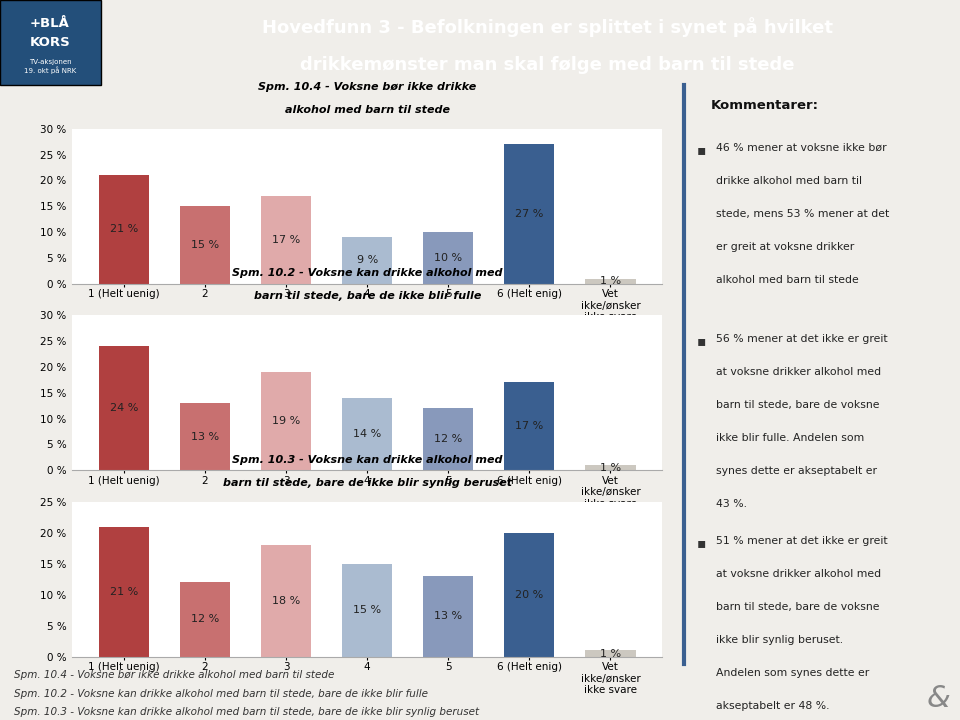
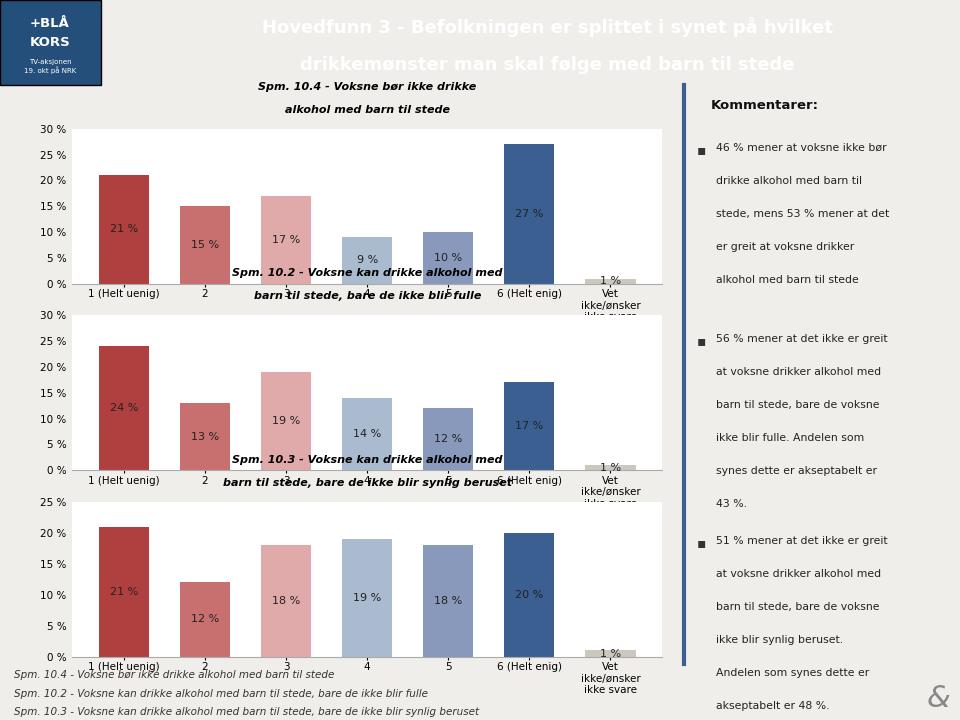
4: 15 -> 19
5: 13 -> 18
